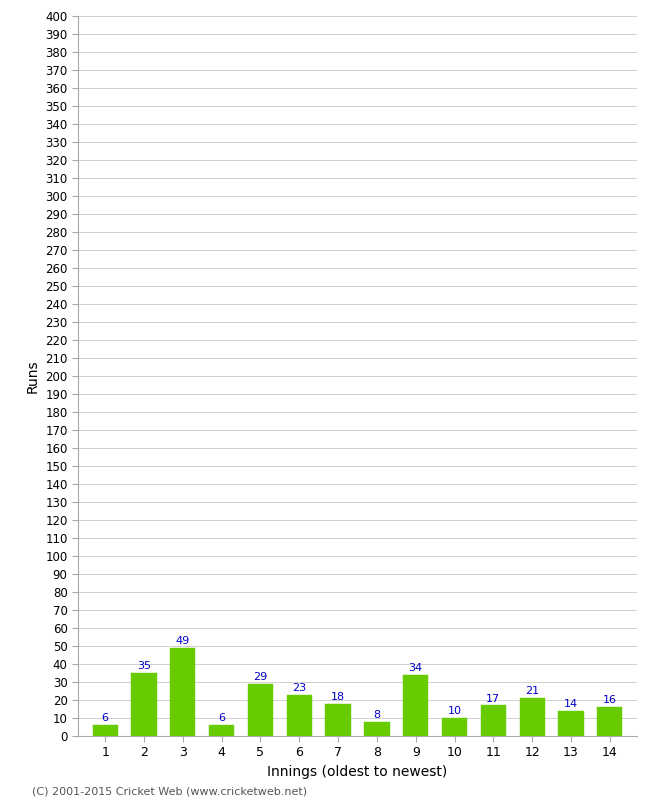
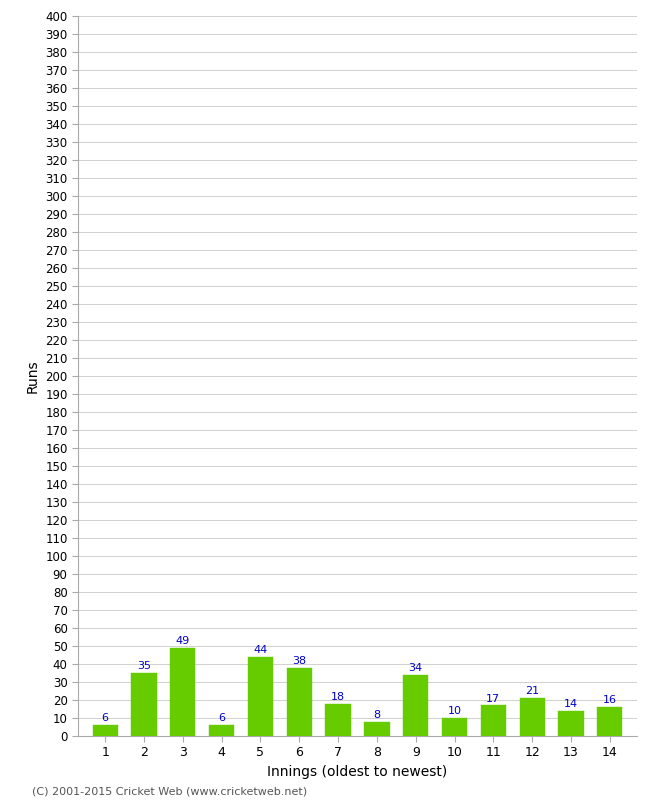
5: 29 -> 44
6: 23 -> 38
